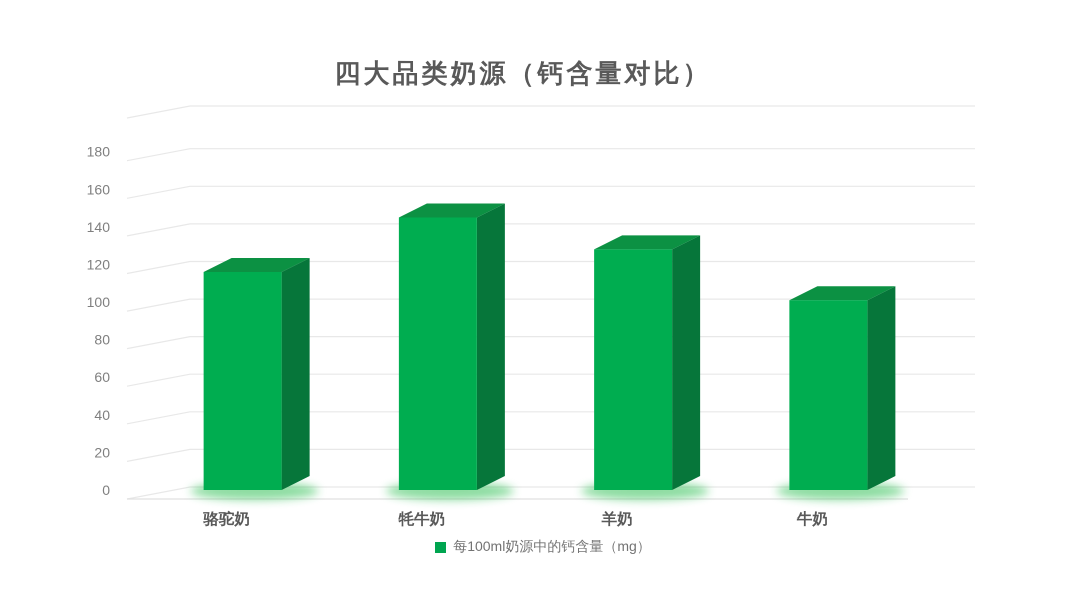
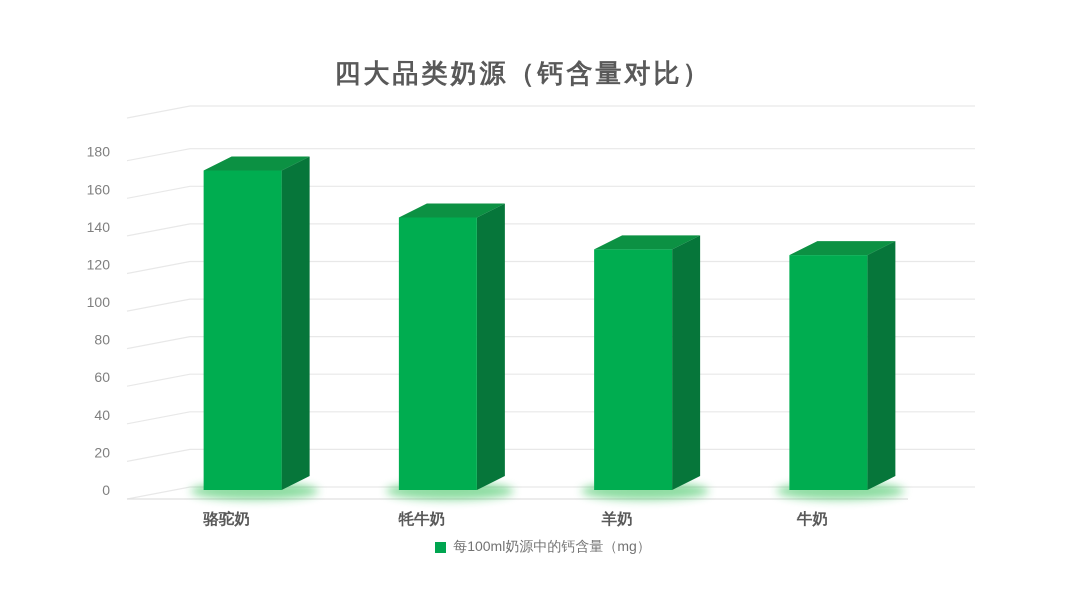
骆驼奶: 116 -> 170
牛奶: 101 -> 125
